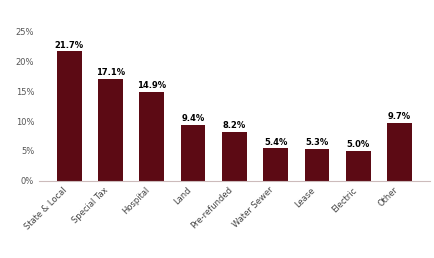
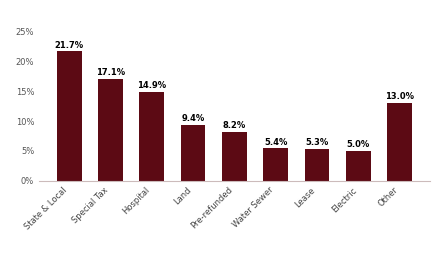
Other: 9.7% -> 13.0%
